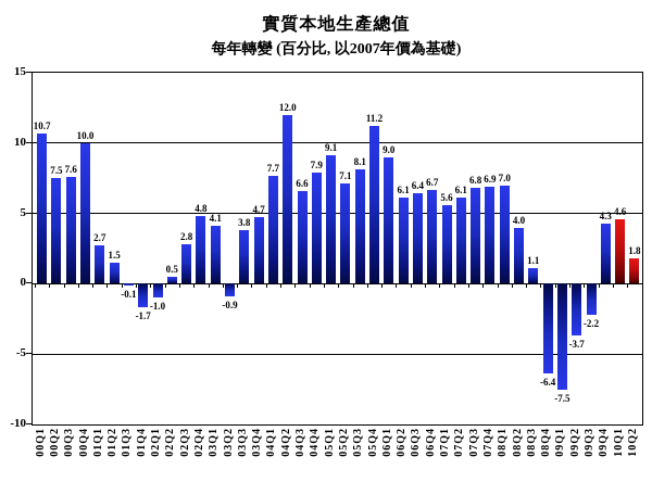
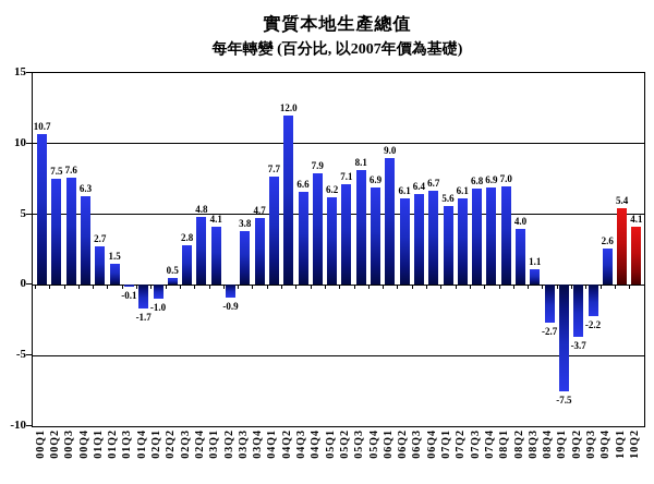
00Q4: 10.0 -> 6.3
05Q1: 9.1 -> 6.2
05Q4: 11.2 -> 6.9
08Q4: -6.4 -> -2.7
09Q4: 4.3 -> 2.6
10Q1: 4.6 -> 5.4
10Q2: 1.8 -> 4.1
